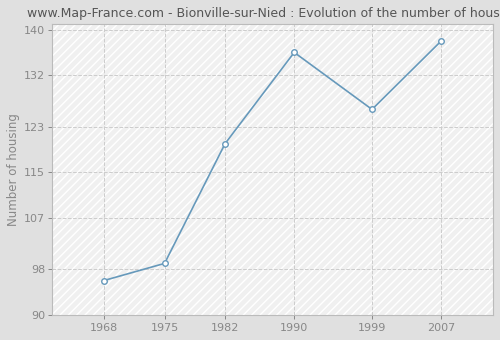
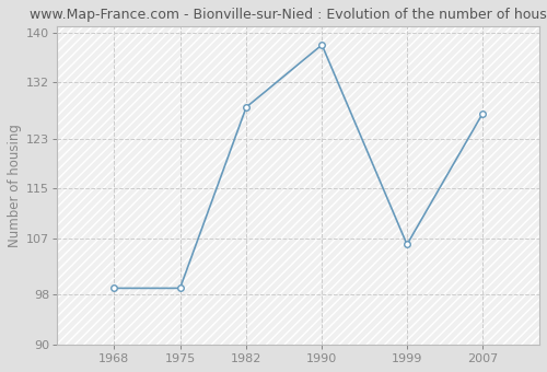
1968: 96 -> 99
1982: 120 -> 128
1990: 136 -> 138
1999: 126 -> 106
2007: 138 -> 127
